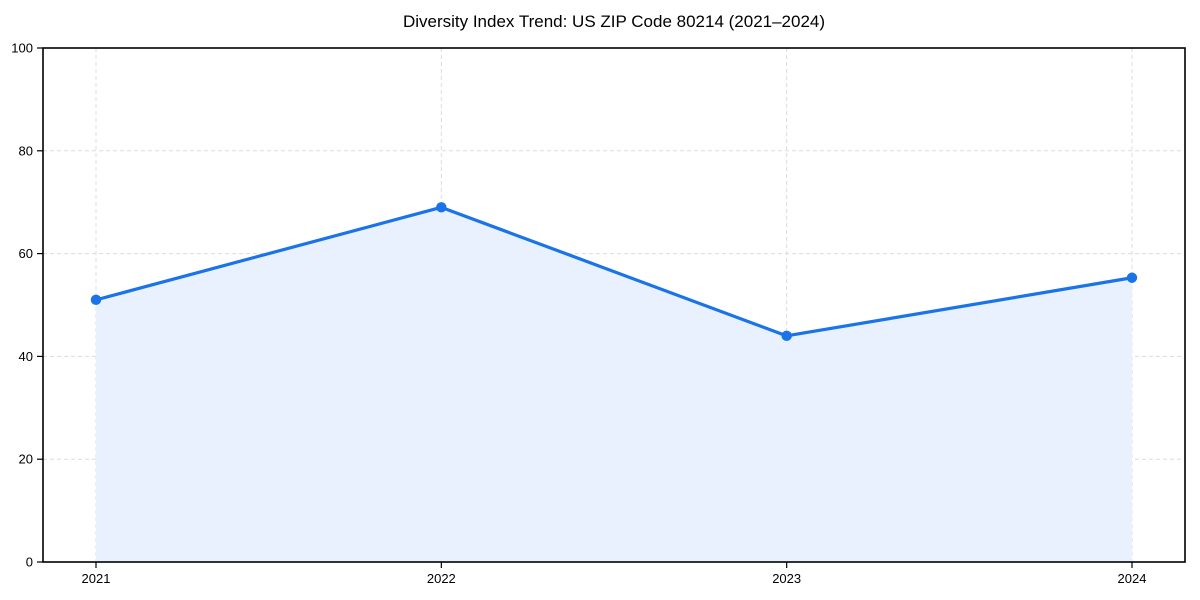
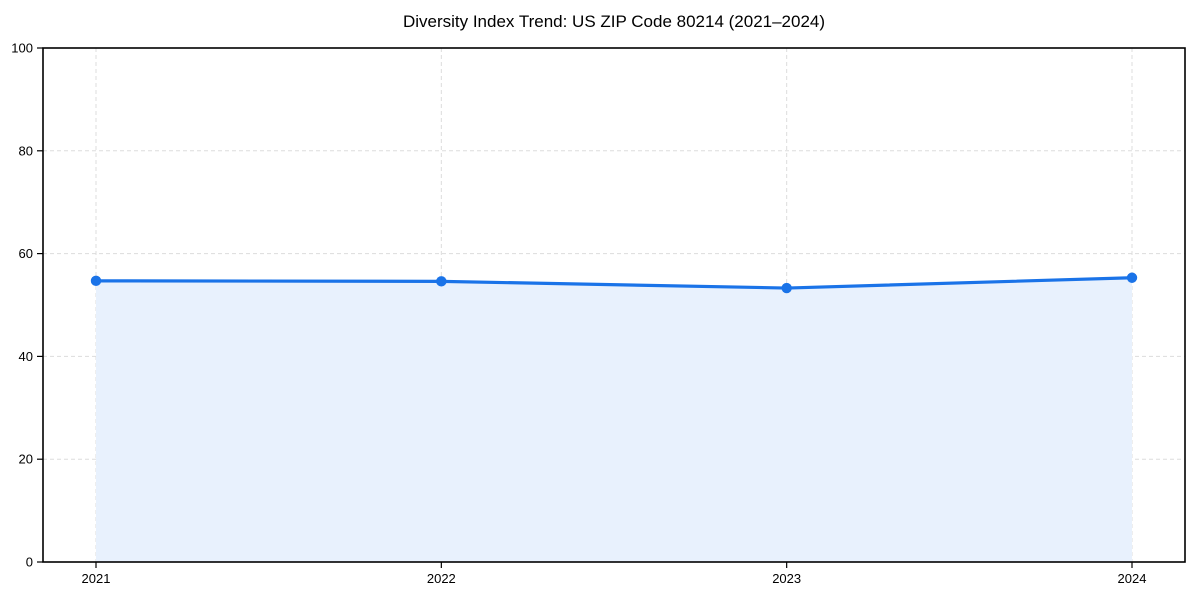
2021: 51 -> 55
2022: 69 -> 55
2023: 44 -> 53
